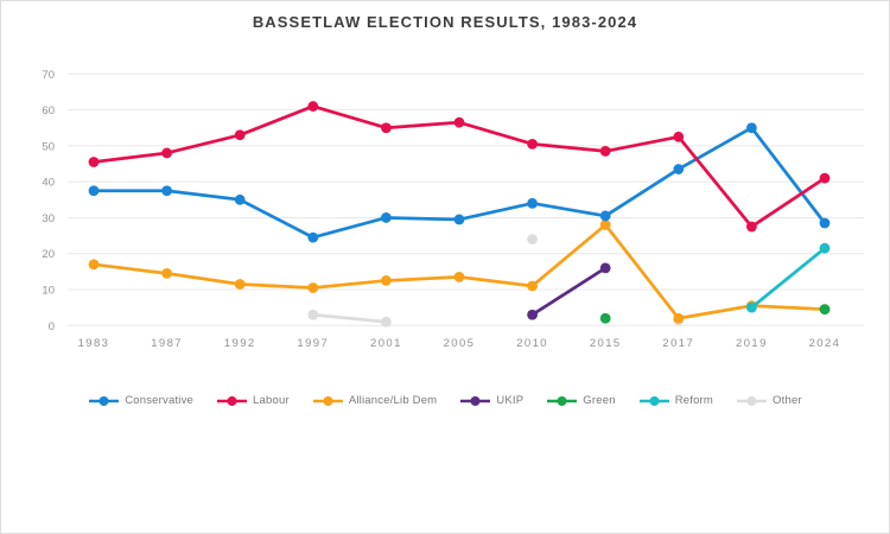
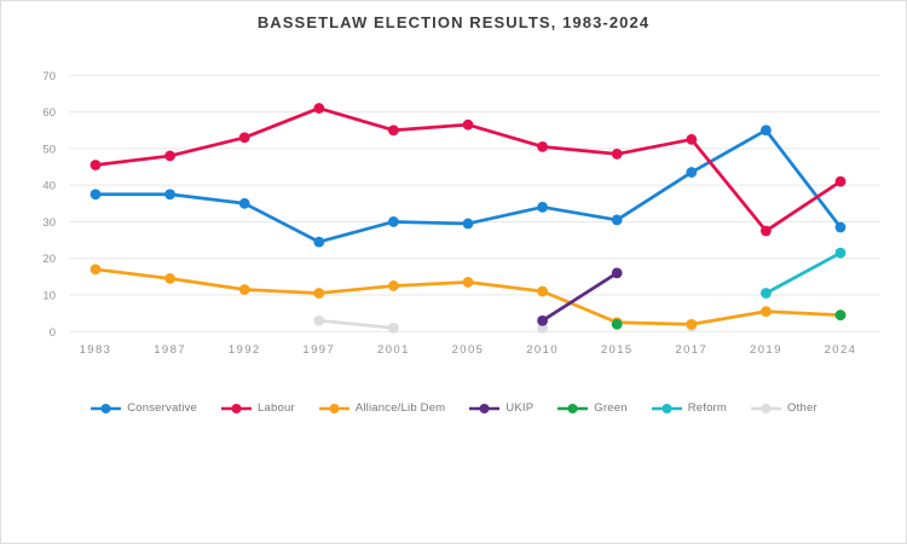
Other/2010: 24 -> 1
Alliance/Lib Dem/2015: 28 -> 2
Reform/2019: 5 -> 10
